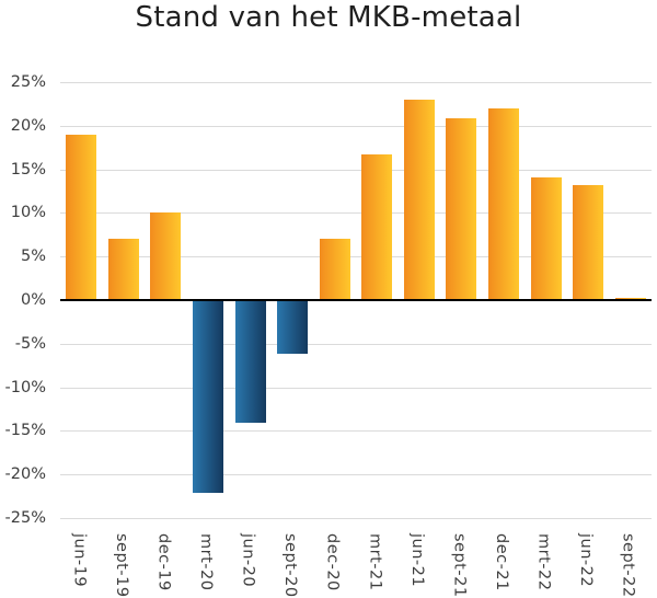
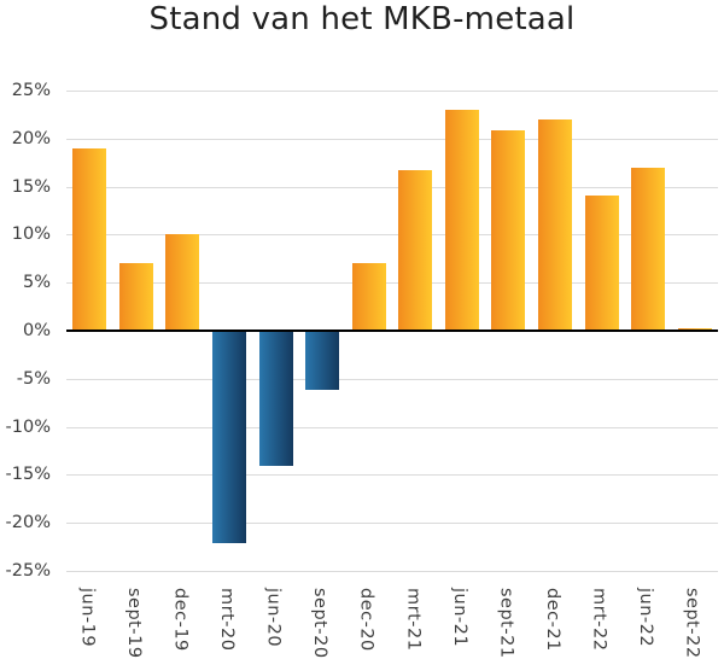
jun-22: 13% -> 17%
